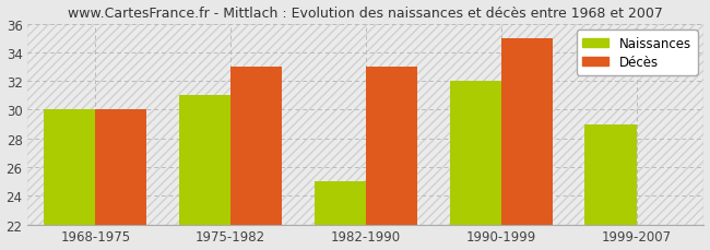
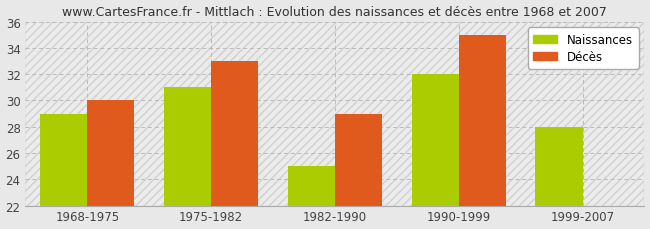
Naissances/1968-1975: 30 -> 29
Décès/1982-1990: 33 -> 29
Naissances/1999-2007: 29 -> 28
